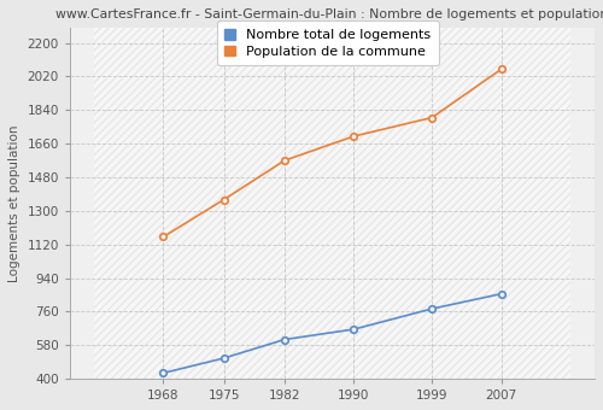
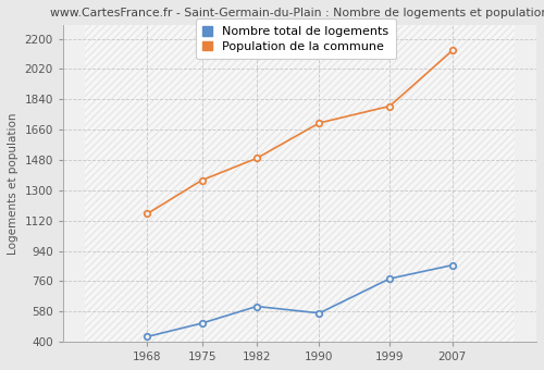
Population de la commune/1982: 1570 -> 1490
Nombre total de logements/1990: 660 -> 570
Population de la commune/2007: 2060 -> 2130
